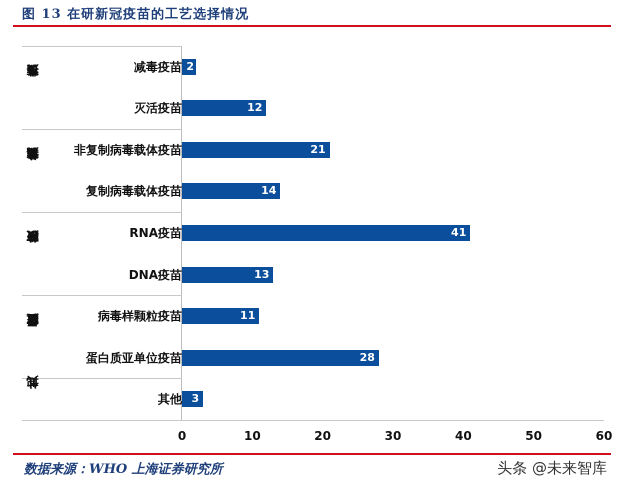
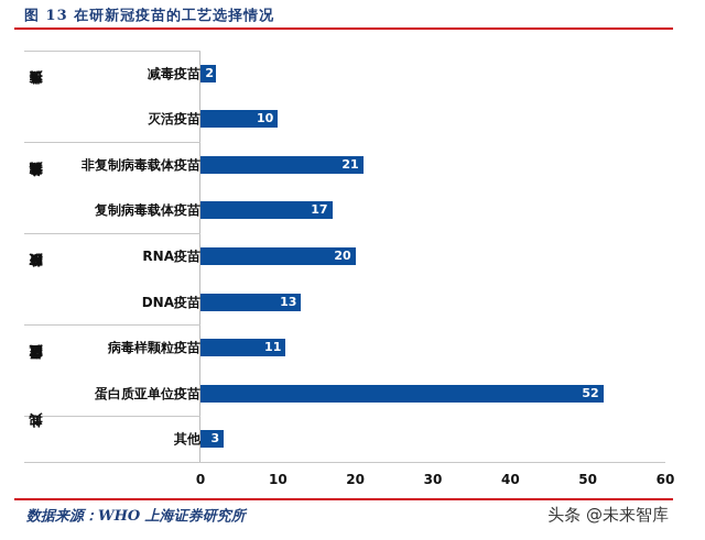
灭活疫苗: 12 -> 10
复制病毒载体疫苗: 14 -> 17
RNA疫苗: 41 -> 20
蛋白质亚单位疫苗: 28 -> 52
